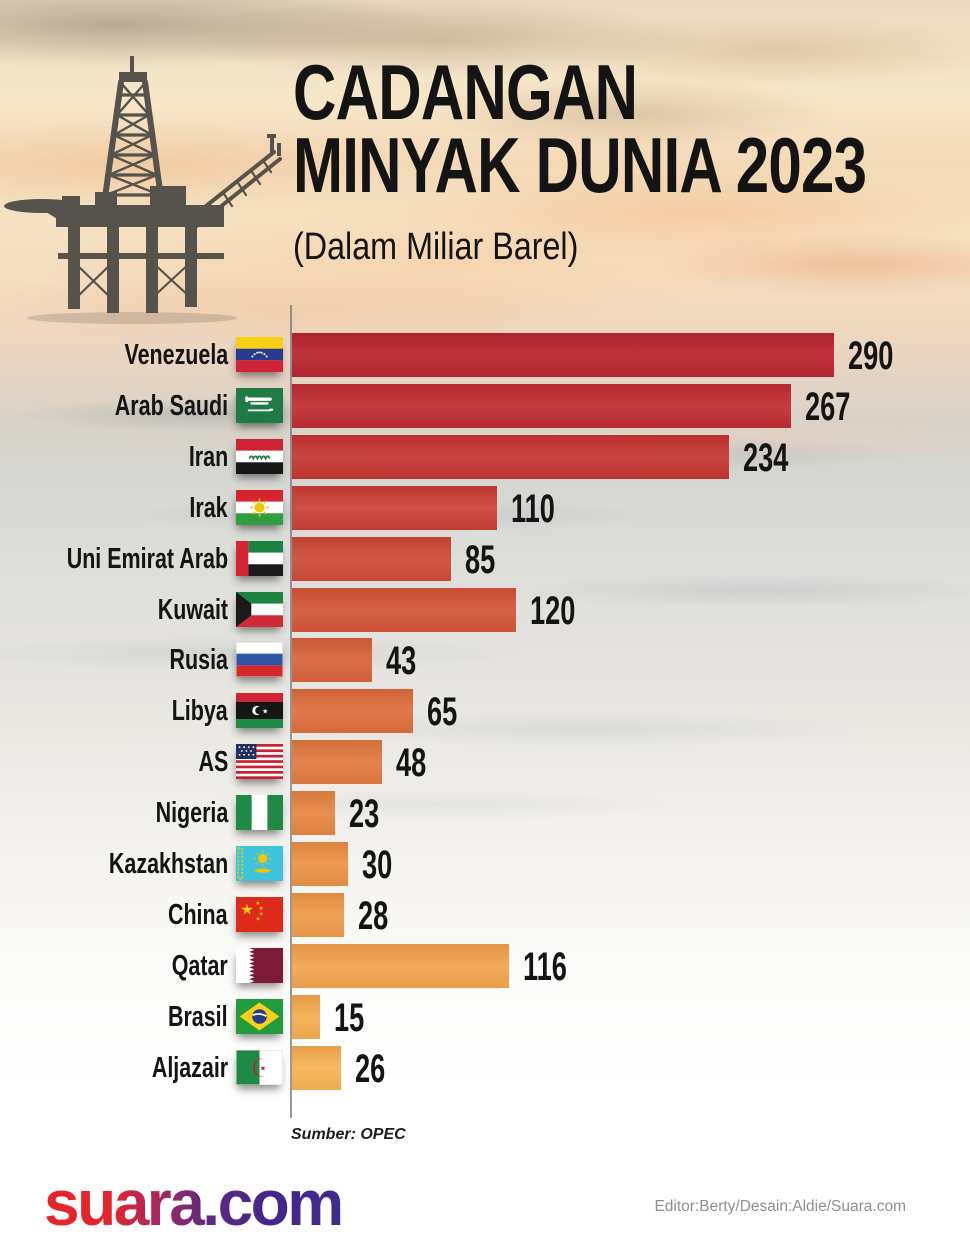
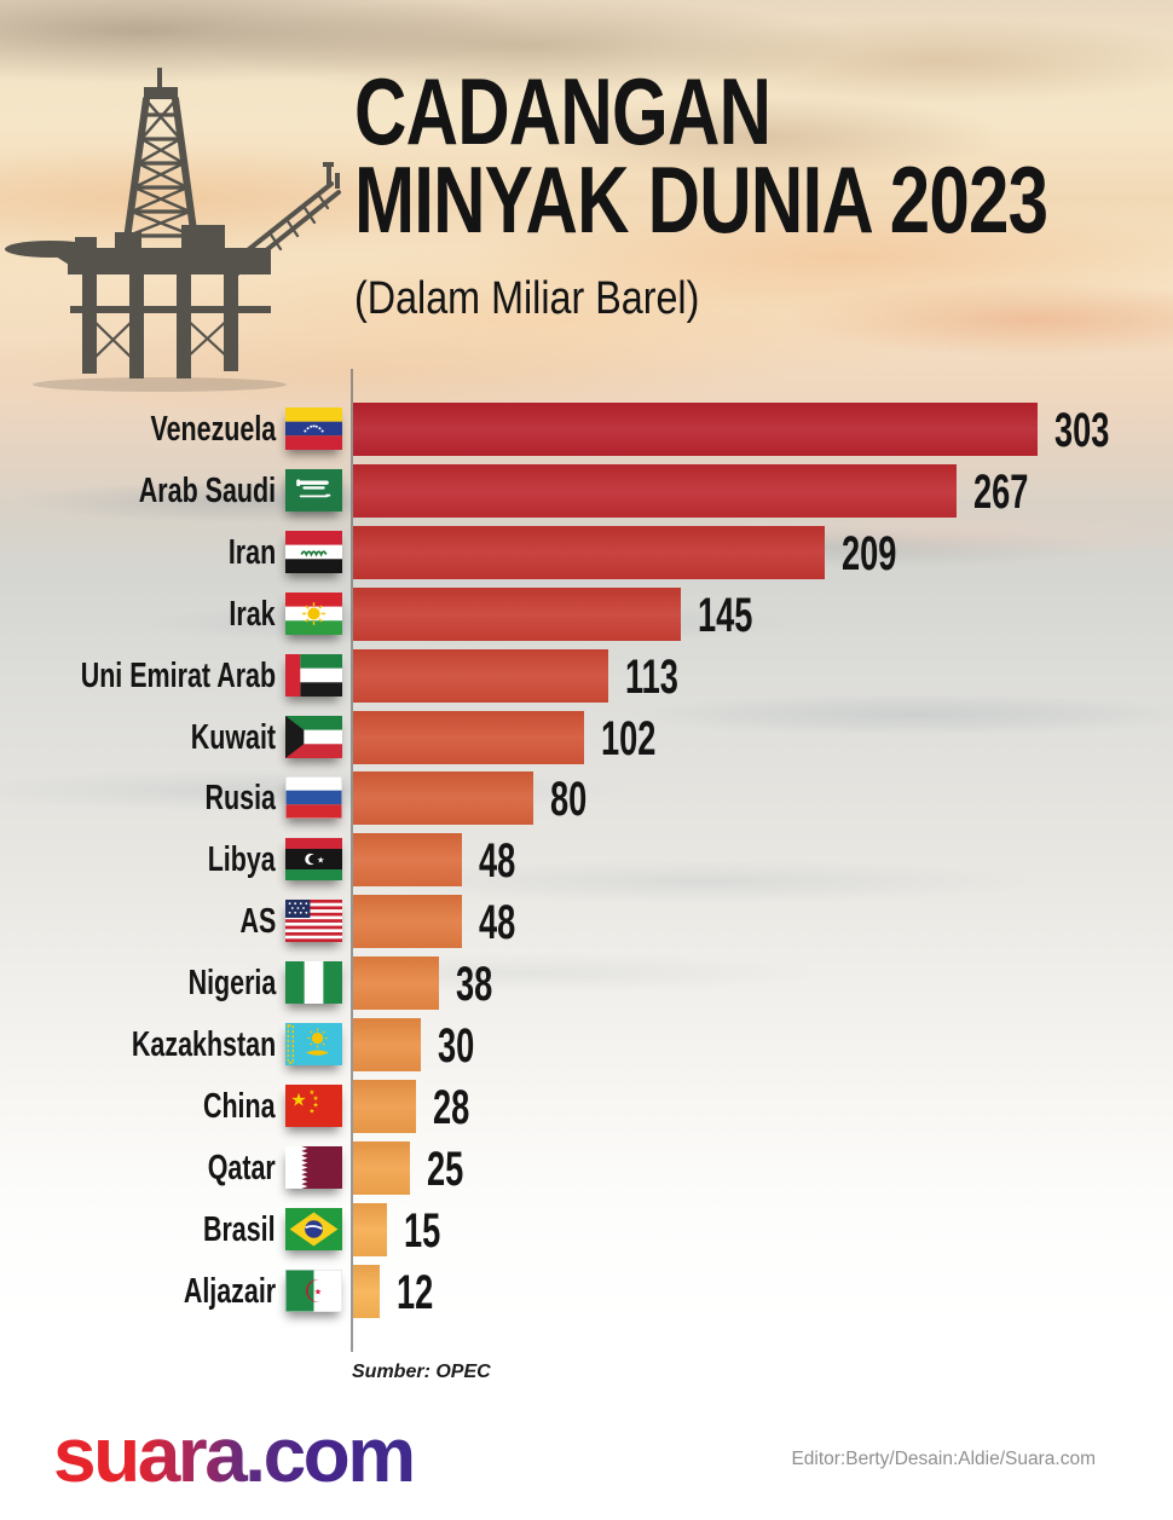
Venezuela: 290 -> 303
Iran: 234 -> 209
Irak: 110 -> 145
Uni Emirat Arab: 85 -> 113
Kuwait: 120 -> 102
Rusia: 43 -> 80
Libya: 65 -> 48
Nigeria: 23 -> 38
Qatar: 116 -> 25
Aljazair: 26 -> 12
